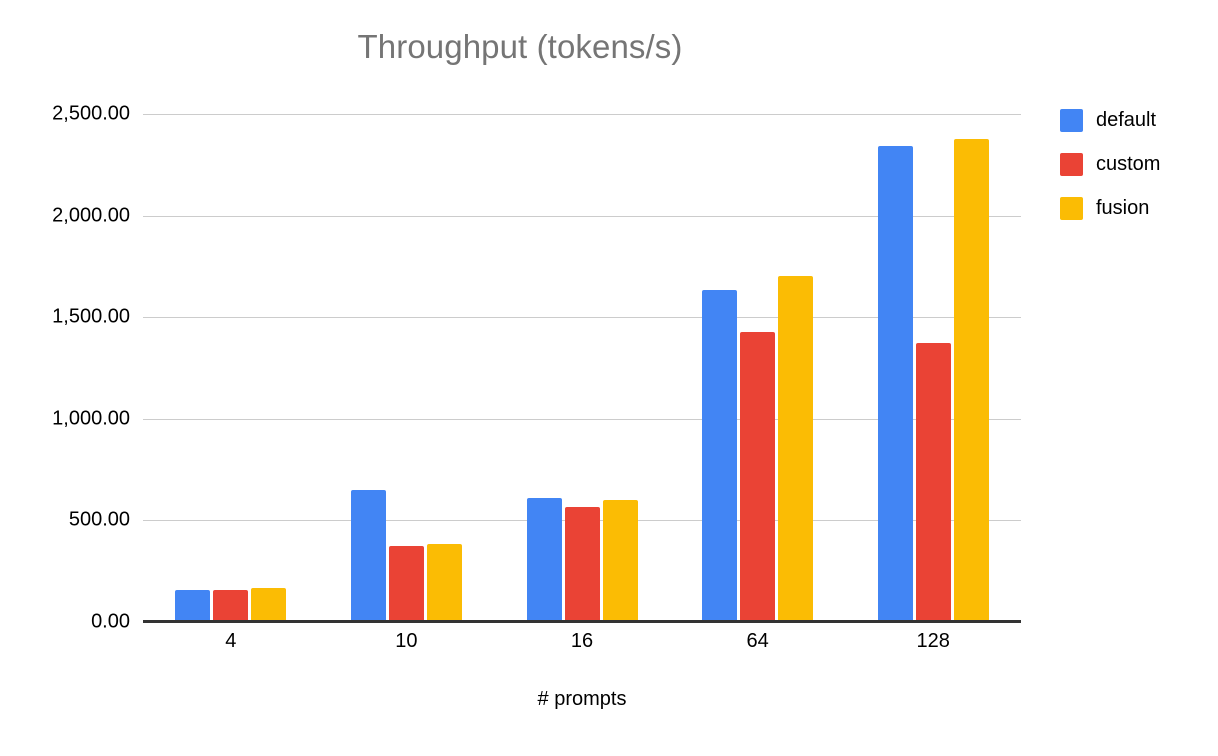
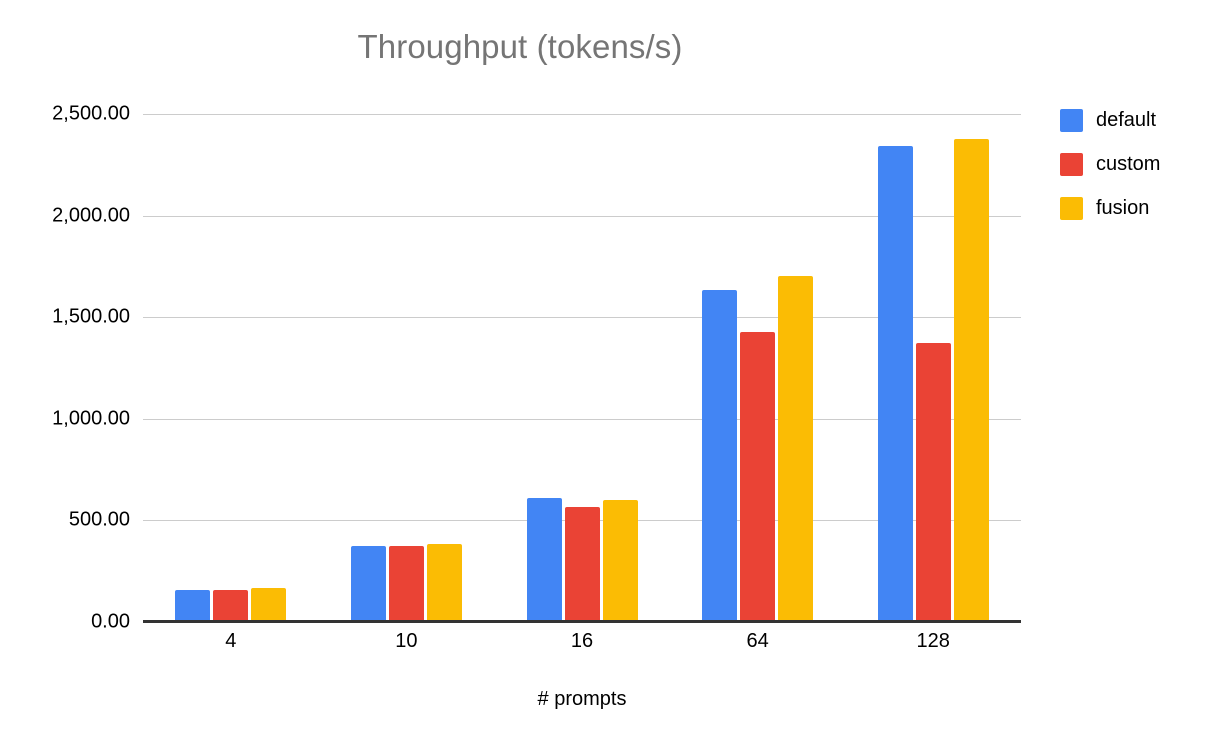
default/10: 650 -> 370
